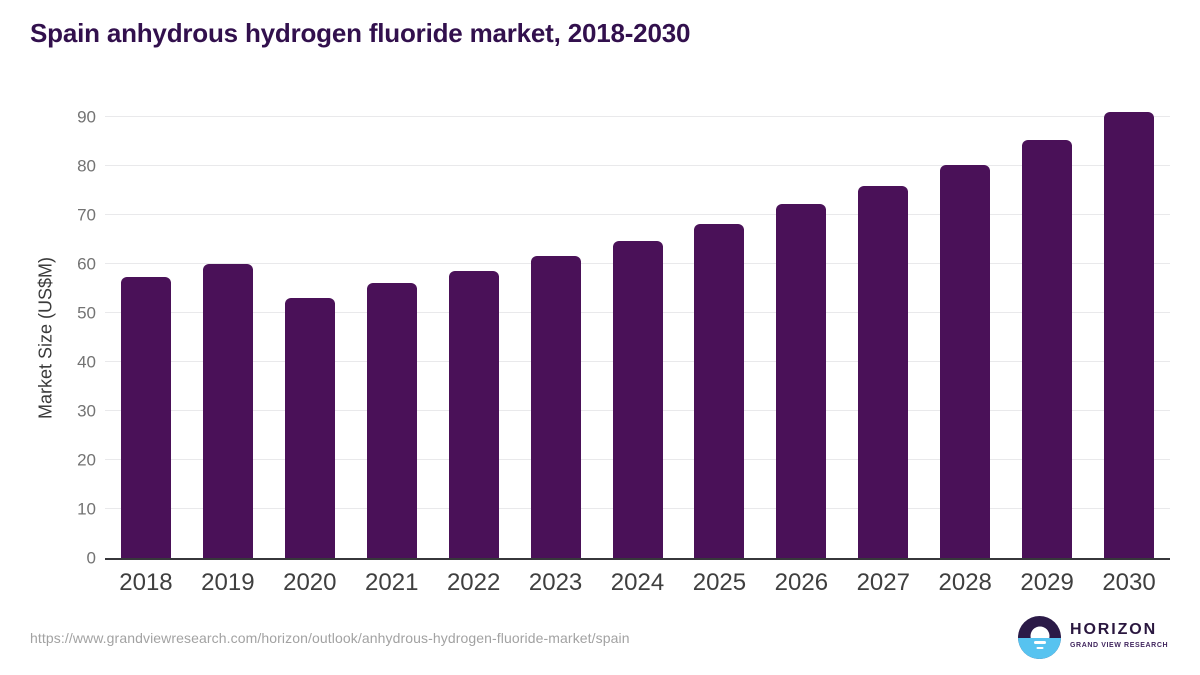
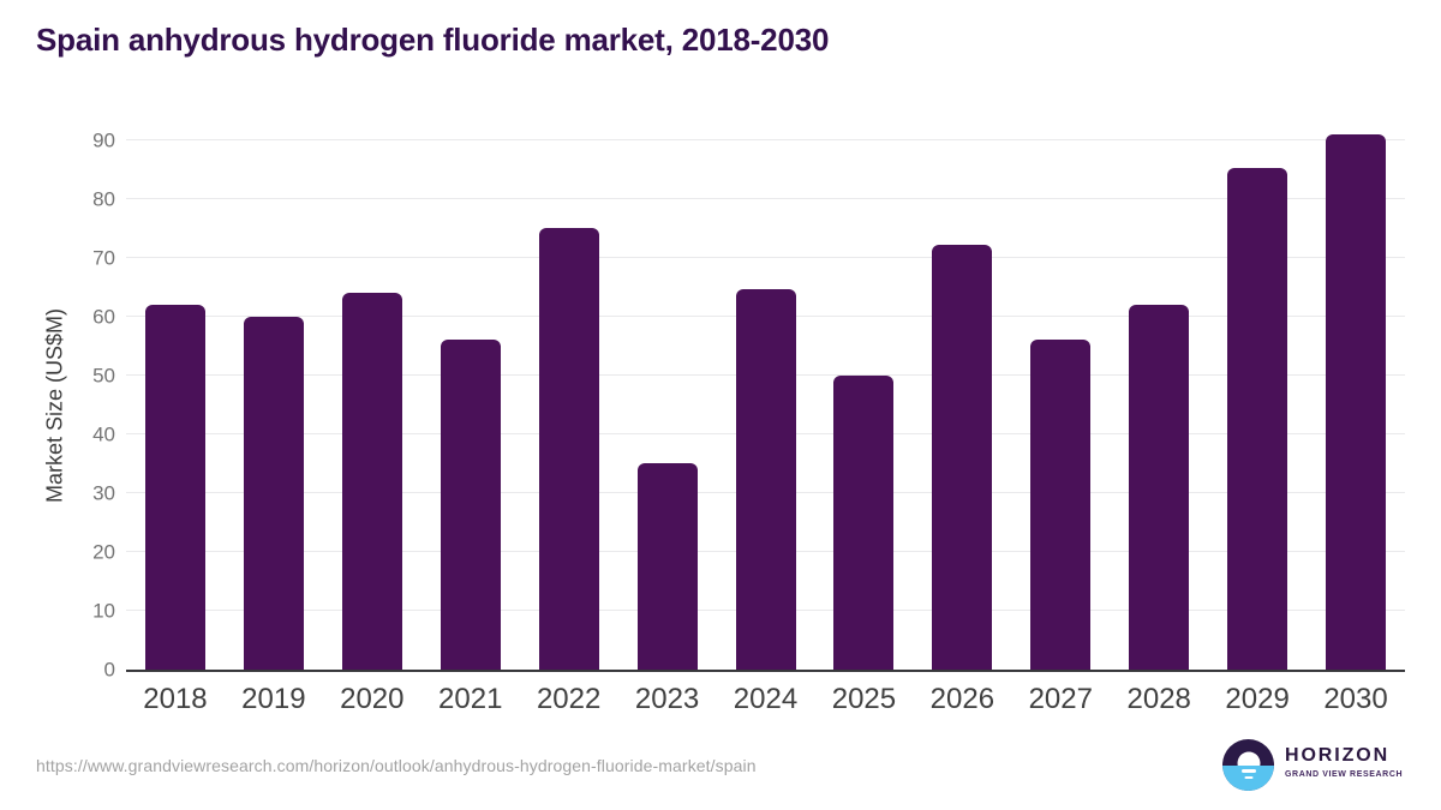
2018: 57 -> 62
2020: 53 -> 64
2022: 58 -> 75
2023: 62 -> 35
2025: 68 -> 50
2027: 76 -> 56
2028: 80 -> 62
